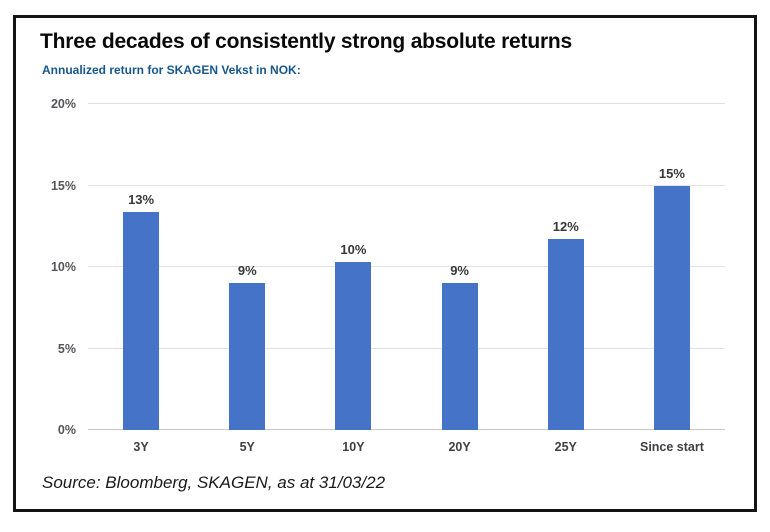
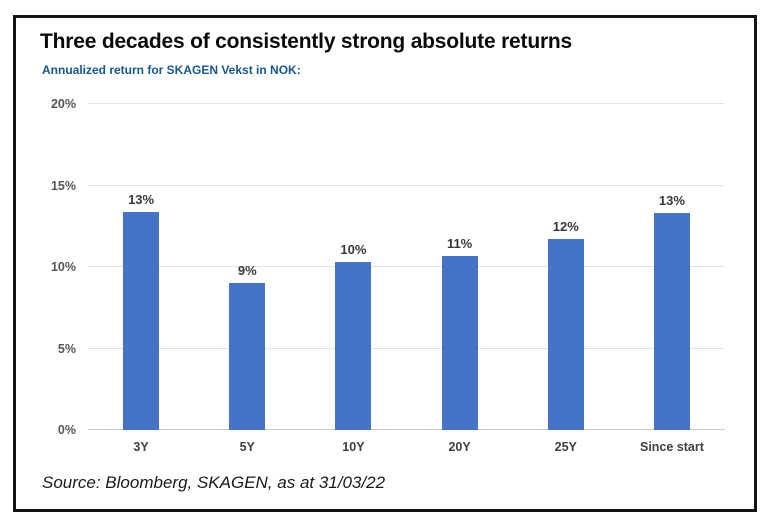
20Y: 9% -> 11%
Since start: 15% -> 13%
